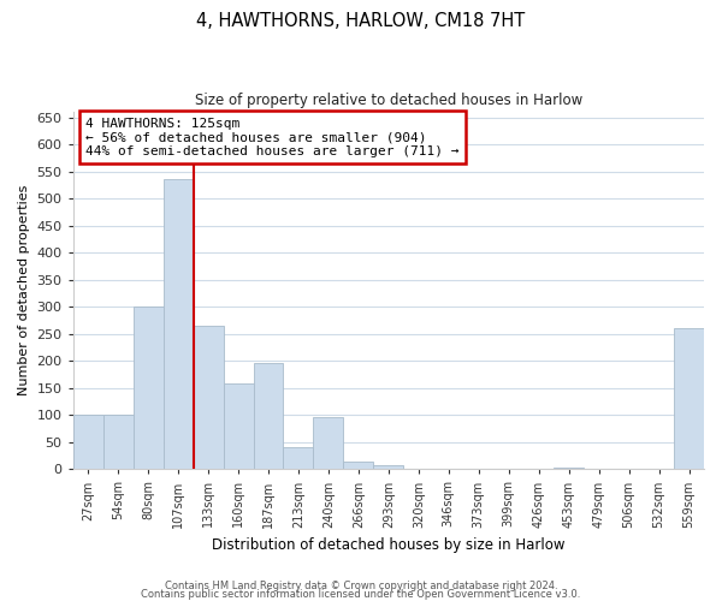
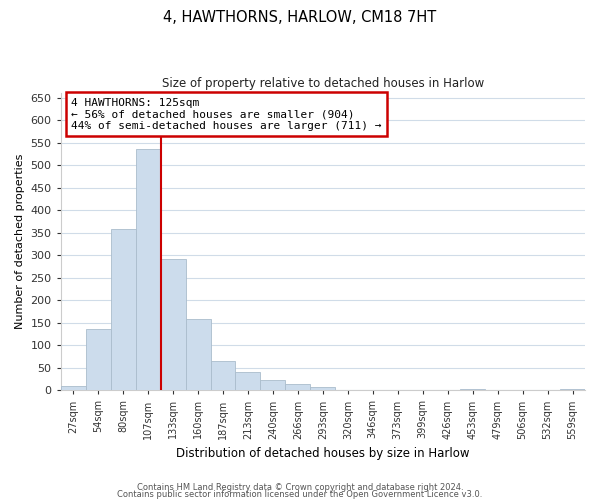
27sqm: 100 -> 10
54sqm: 100 -> 137
80sqm: 300 -> 358
133sqm: 265 -> 292
187sqm: 195 -> 65
240sqm: 95 -> 22
559sqm: 260 -> 2
